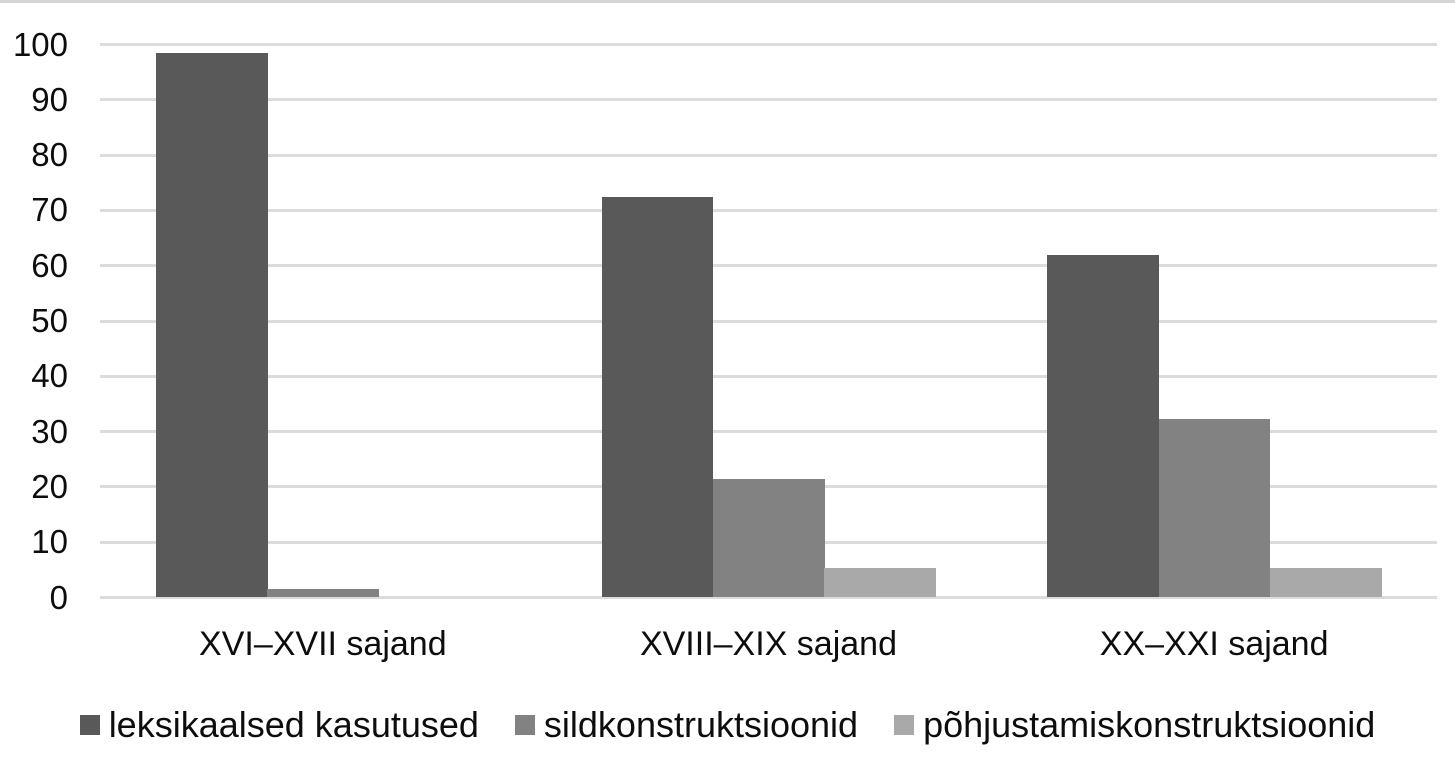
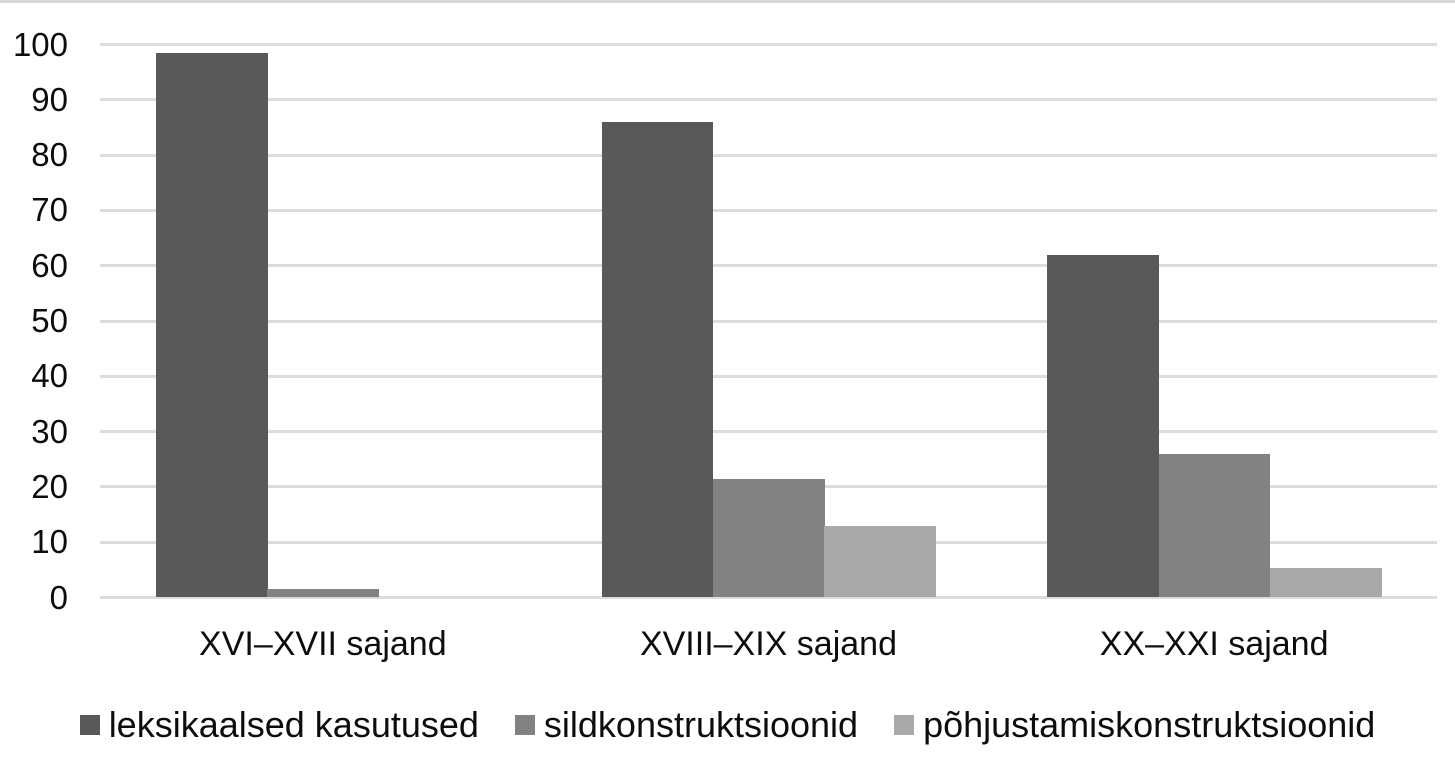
leksikaalsed kasutused/XVIII–XIX sajand: 72 -> 86
põhjustamiskonstruktsioonid/XVIII–XIX sajand: 5 -> 13
sildkonstruktsioonid/XX–XXI sajand: 32 -> 26
